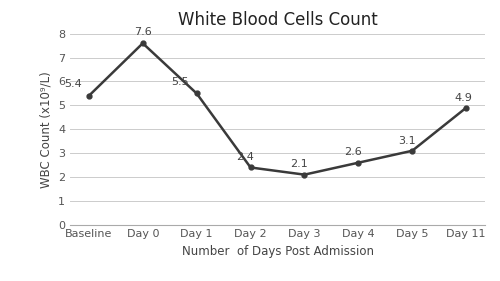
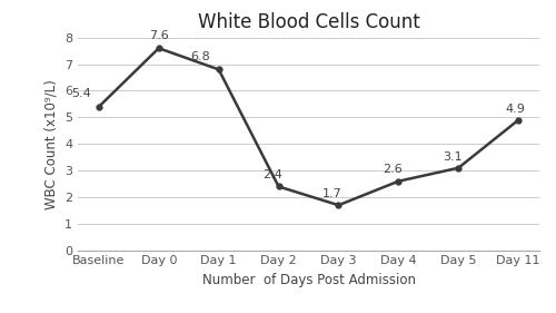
Day 1: 5.5 -> 6.8
Day 3: 2.1 -> 1.7
